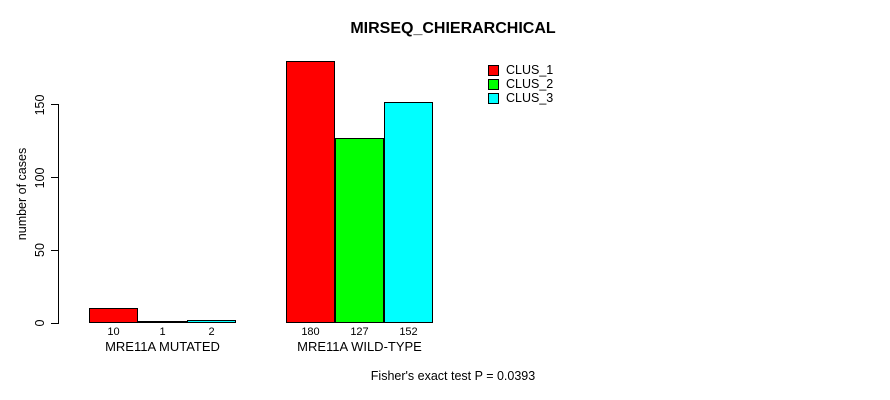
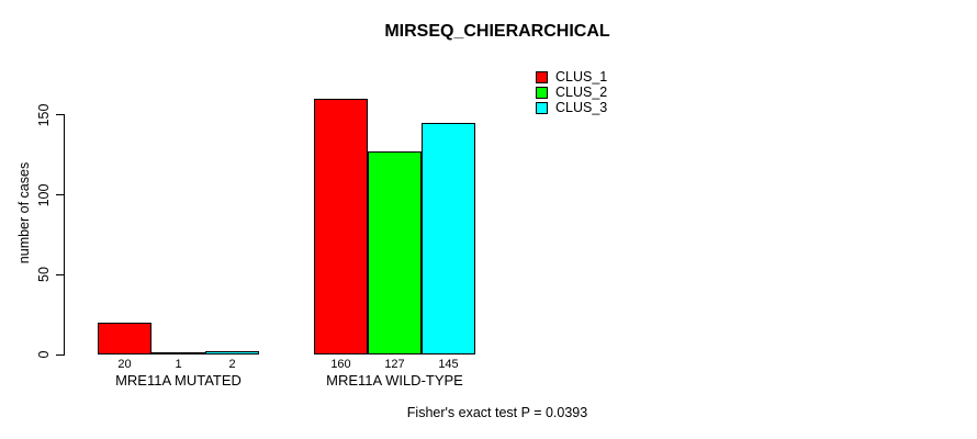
CLUS_1/MRE11A MUTATED: 10 -> 20
CLUS_1/MRE11A WILD-TYPE: 180 -> 160
CLUS_3/MRE11A WILD-TYPE: 152 -> 145
